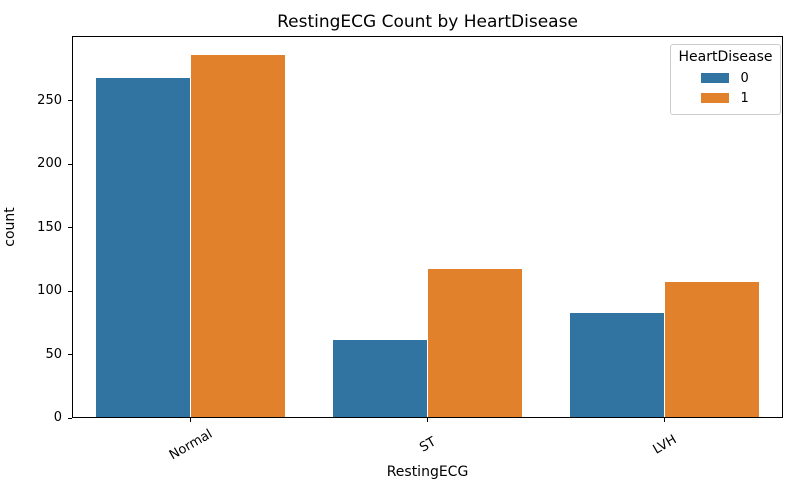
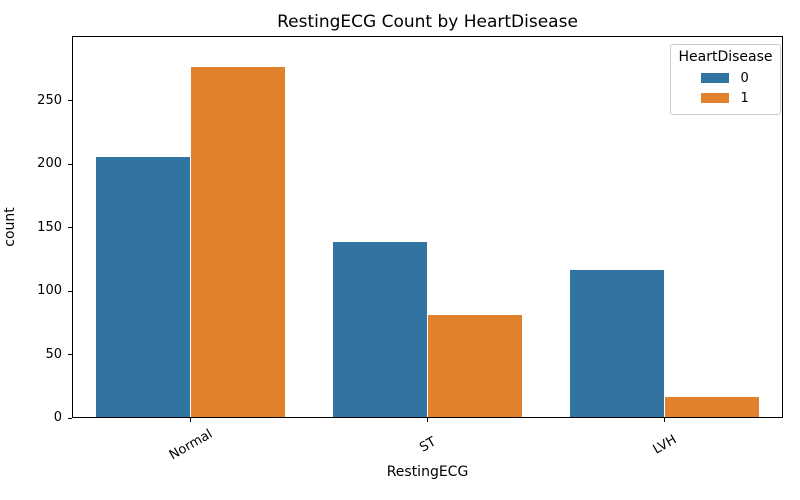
0/Normal: 267 -> 205
1/Normal: 285 -> 276
0/ST: 61 -> 138
1/ST: 117 -> 80
0/LVH: 82 -> 116
1/LVH: 106 -> 16
